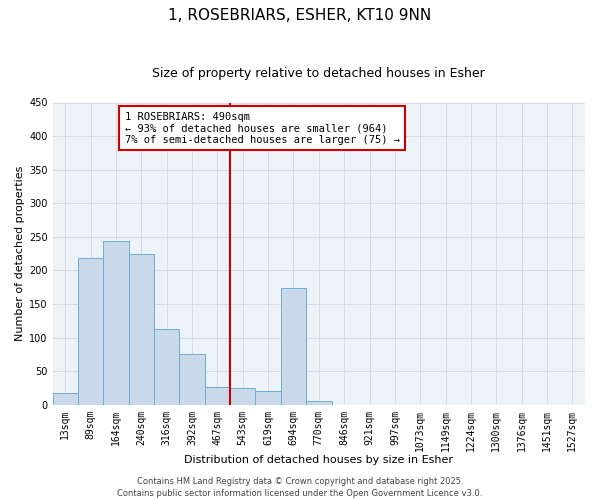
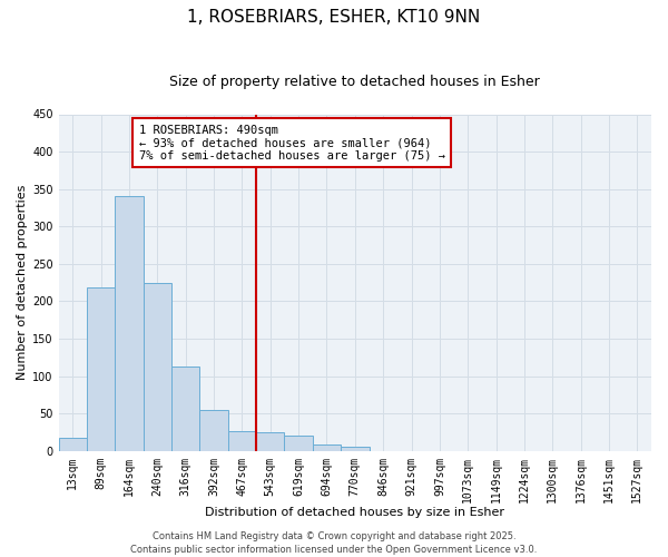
164sqm: 244 -> 340
392sqm: 76 -> 55
694sqm: 174 -> 8
